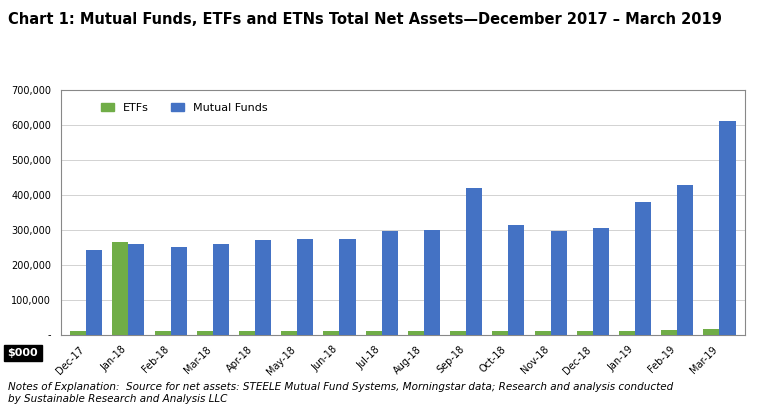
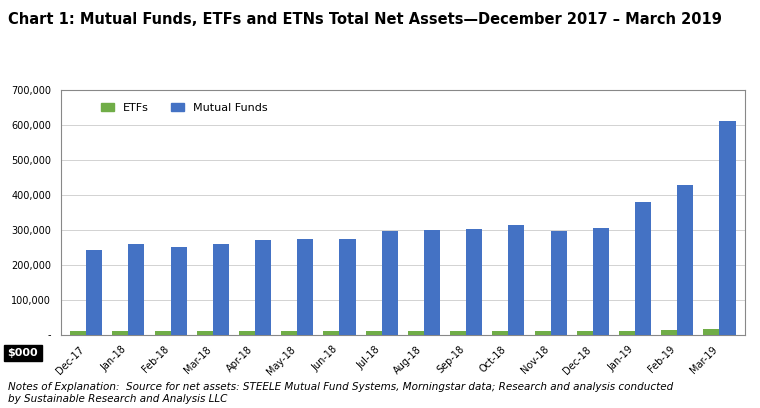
ETFs/Jan-18: 265,000 -> 10,000
Mutual Funds/Sep-18: 420,000 -> 302,000
